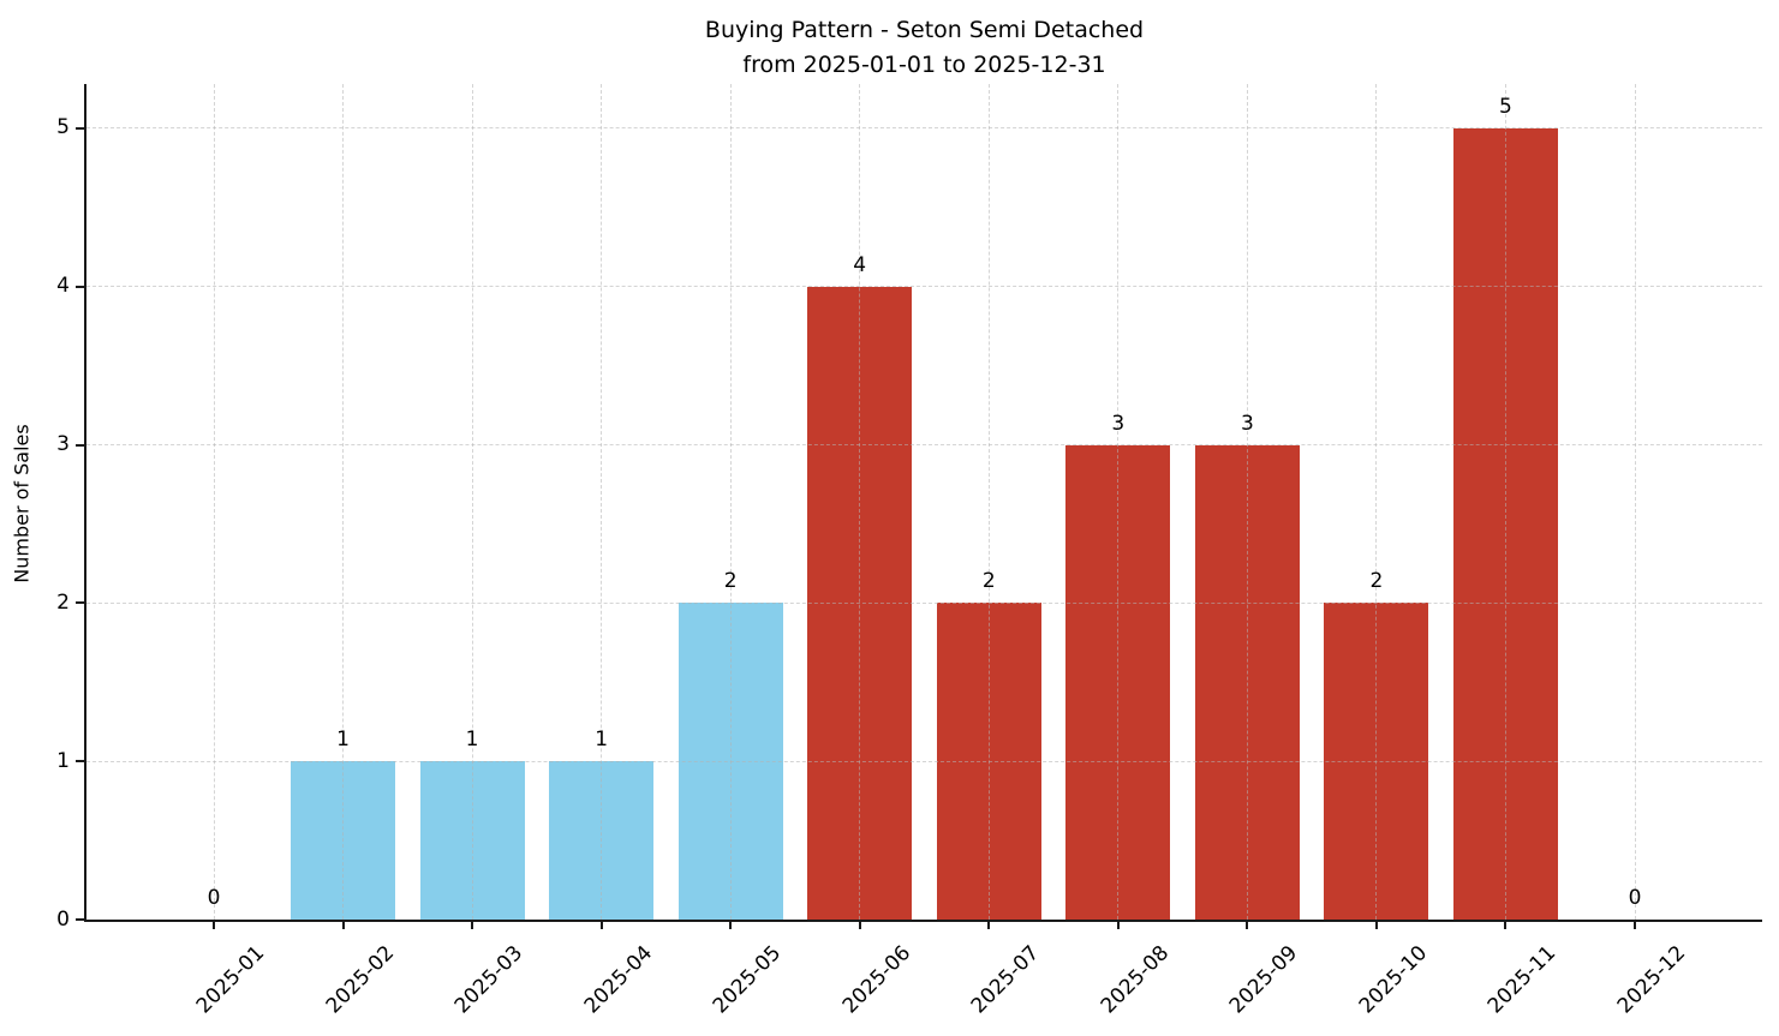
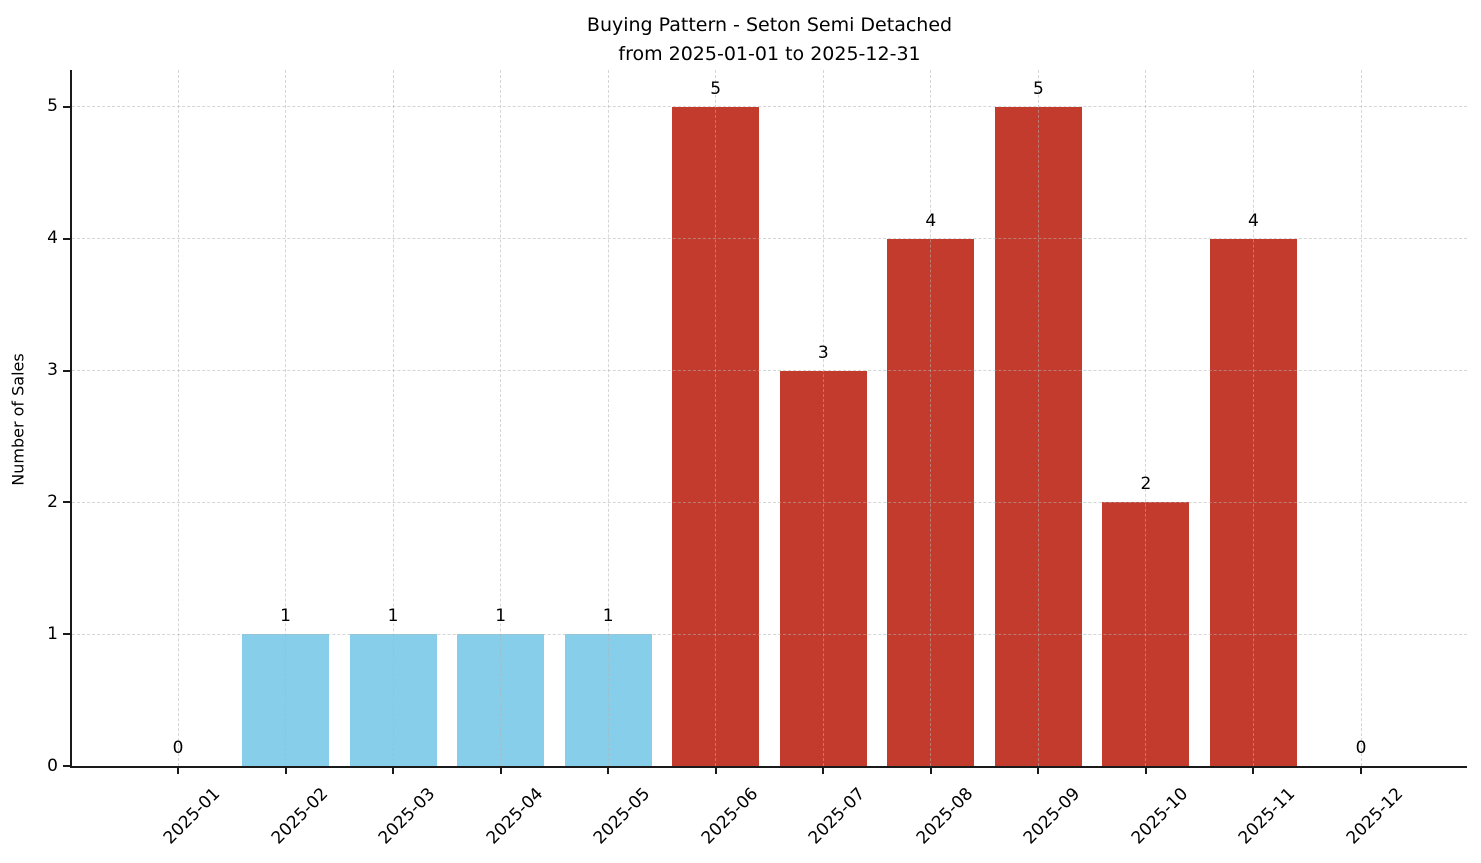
2025-05: 2 -> 1
2025-06: 4 -> 5
2025-07: 2 -> 3
2025-08: 3 -> 4
2025-09: 3 -> 5
2025-11: 5 -> 4
